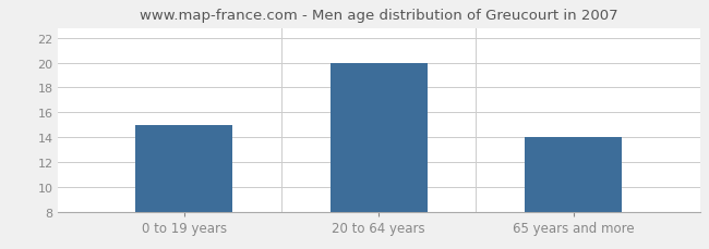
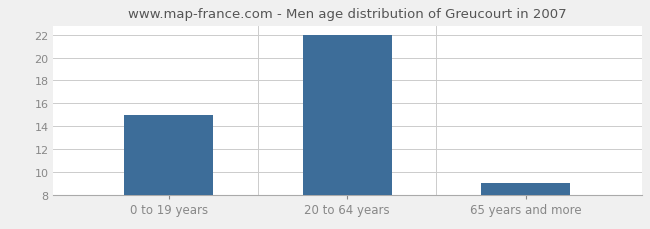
20 to 64 years: 20 -> 22
65 years and more: 14 -> 9
